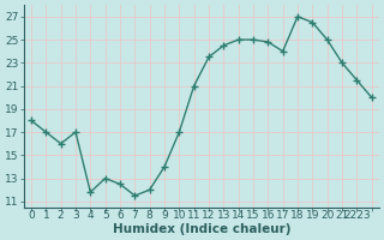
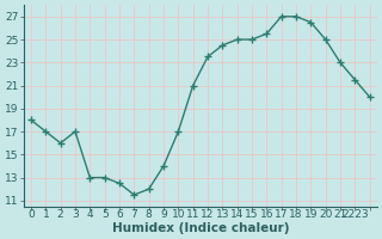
4: 11.8 -> 13.0
16: 24.8 -> 25.5
17: 24.0 -> 27.0
